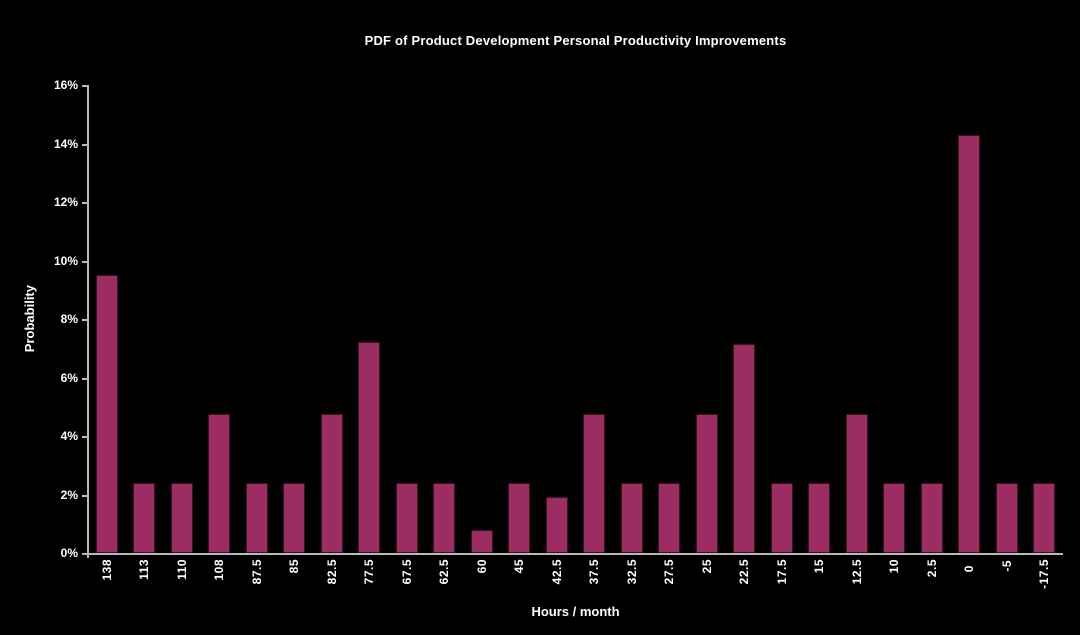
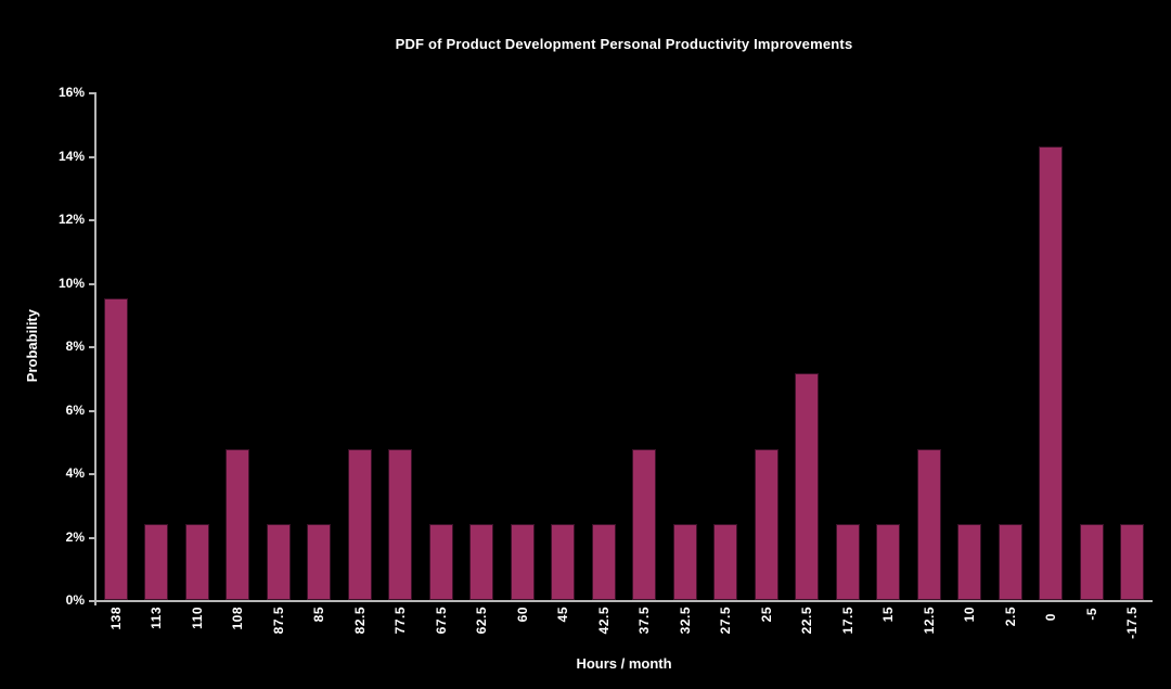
77.5: 7.2% -> 4.8%
60: 0.8% -> 2.4%
42.5: 1.9% -> 2.4%
